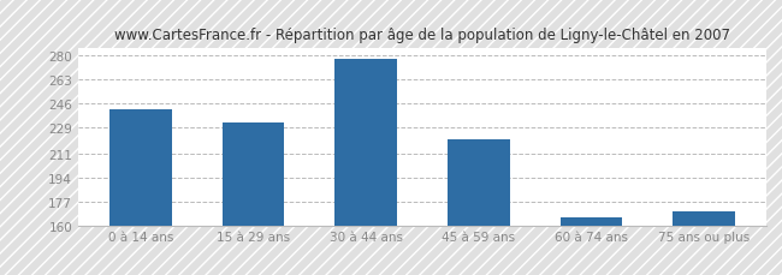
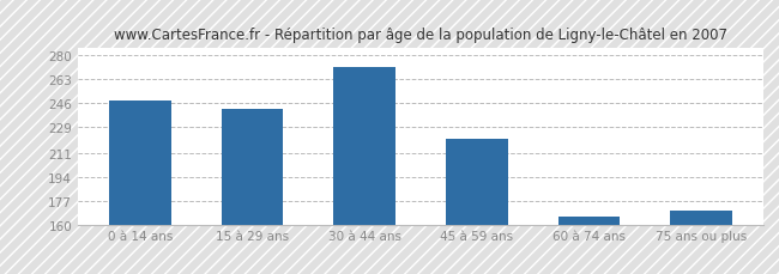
0 à 14 ans: 242 -> 248
15 à 29 ans: 233 -> 242
30 à 44 ans: 278 -> 272
